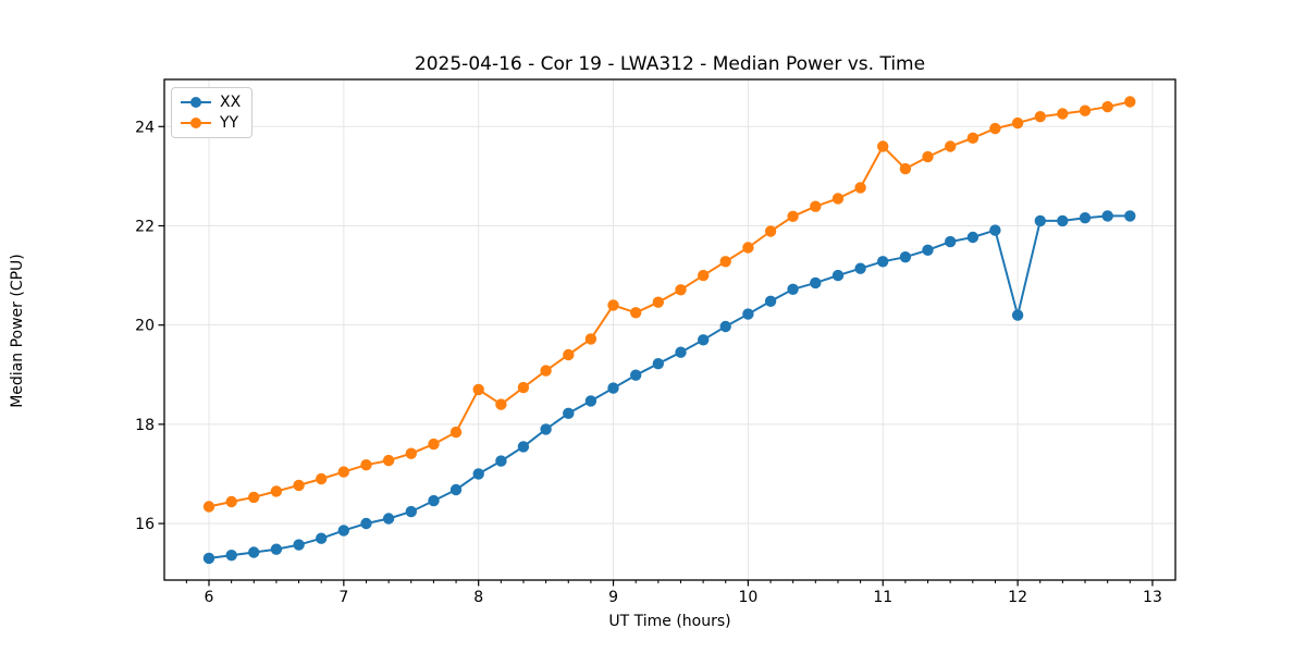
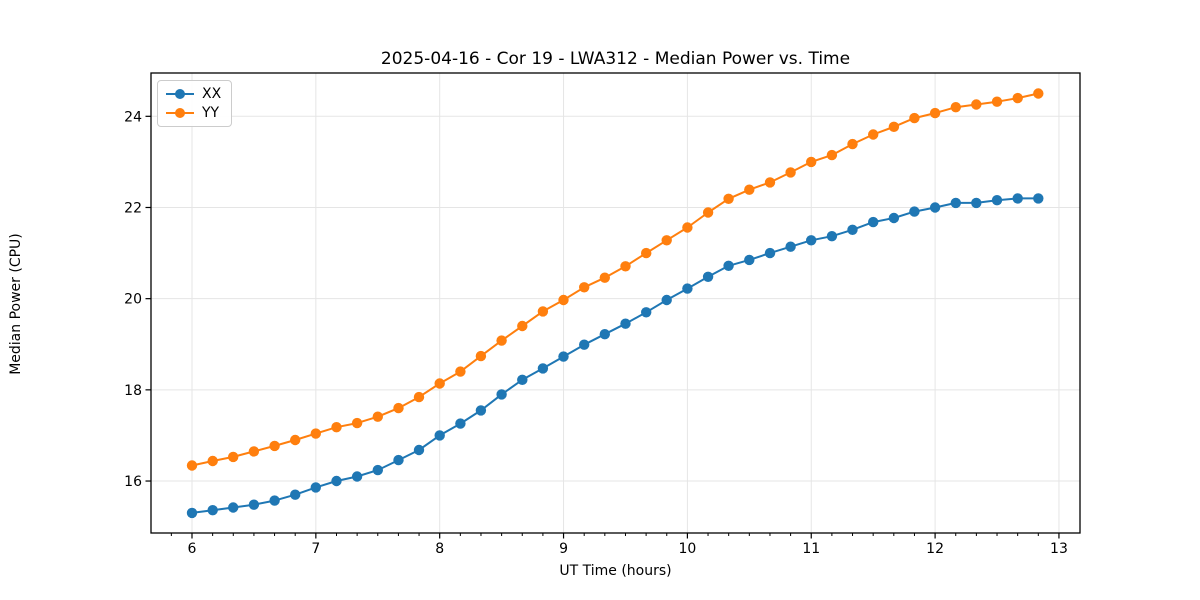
YY/8: 18.7 -> 18.1
YY/9: 20.4 -> 20.0
YY/11: 23.6 -> 23.0
XX/12: 20.2 -> 22.0
